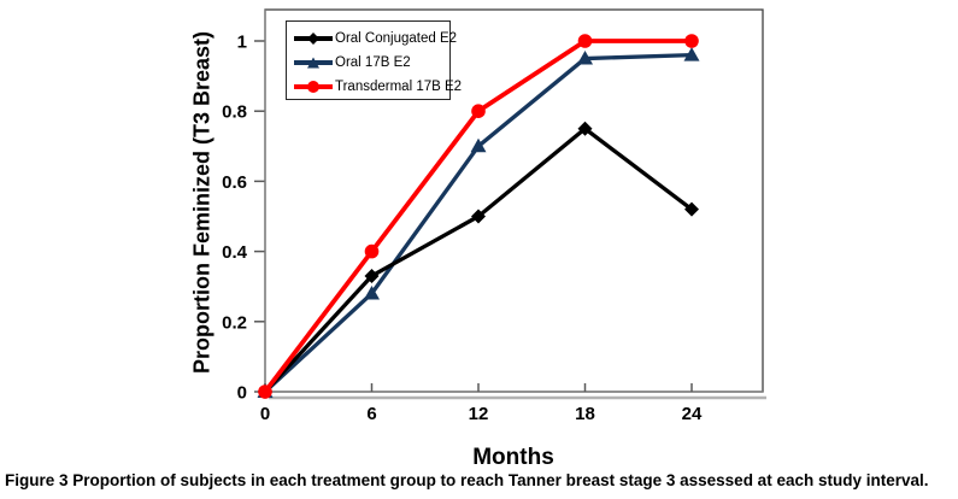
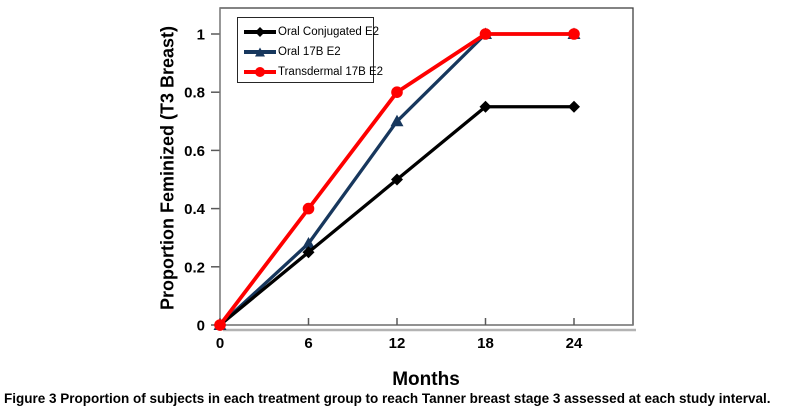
Oral Conjugated E2/6: 0.33 -> 0.25
Oral 17B E2/18: 0.95 -> 1.00
Oral Conjugated E2/24: 0.52 -> 0.75
Oral 17B E2/24: 0.96 -> 1.00
